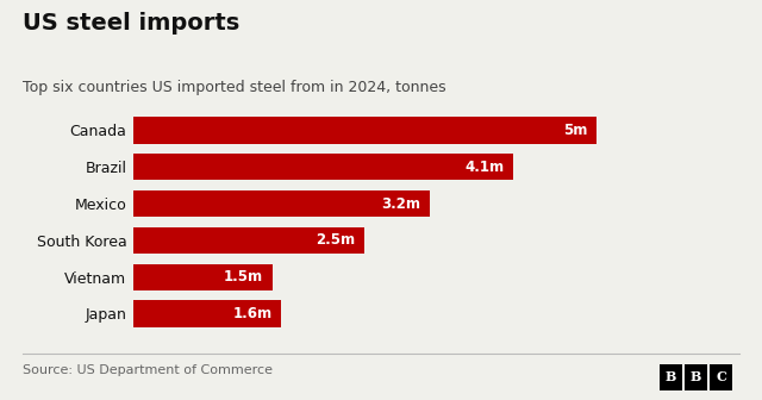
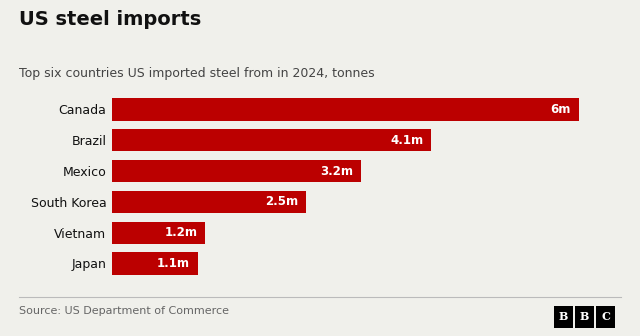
Canada: 5m -> 6m
Vietnam: 1.5m -> 1.2m
Japan: 1.6m -> 1.1m
